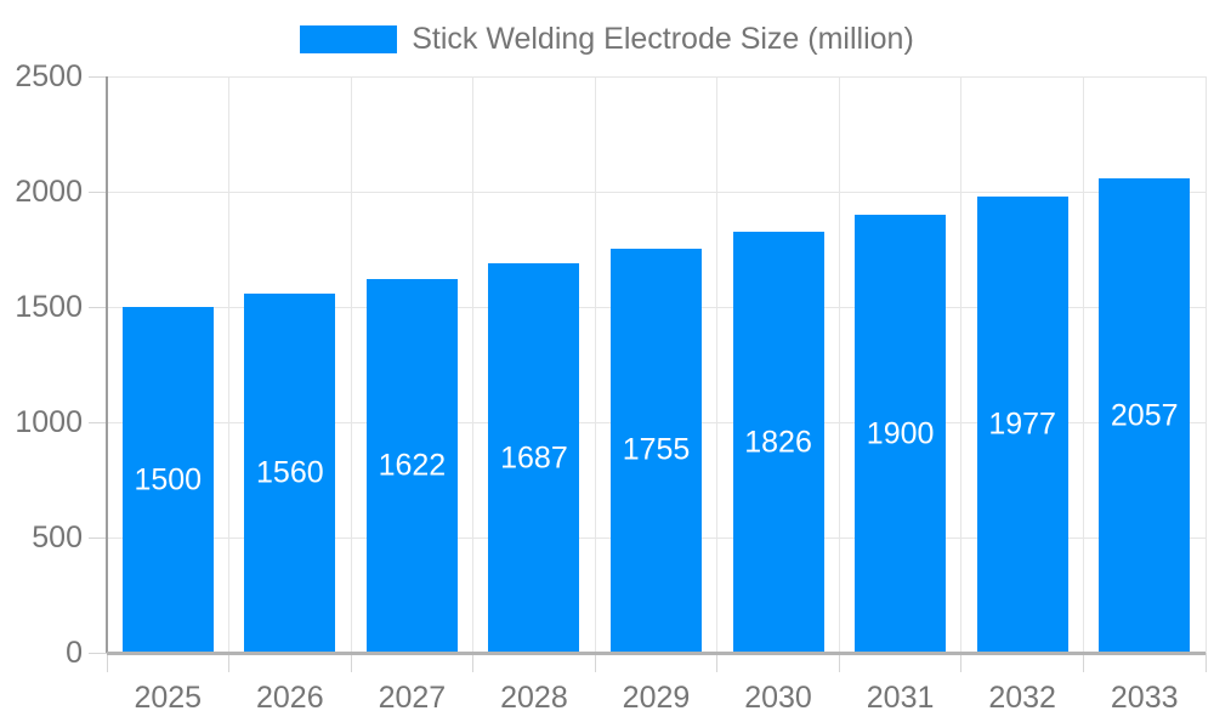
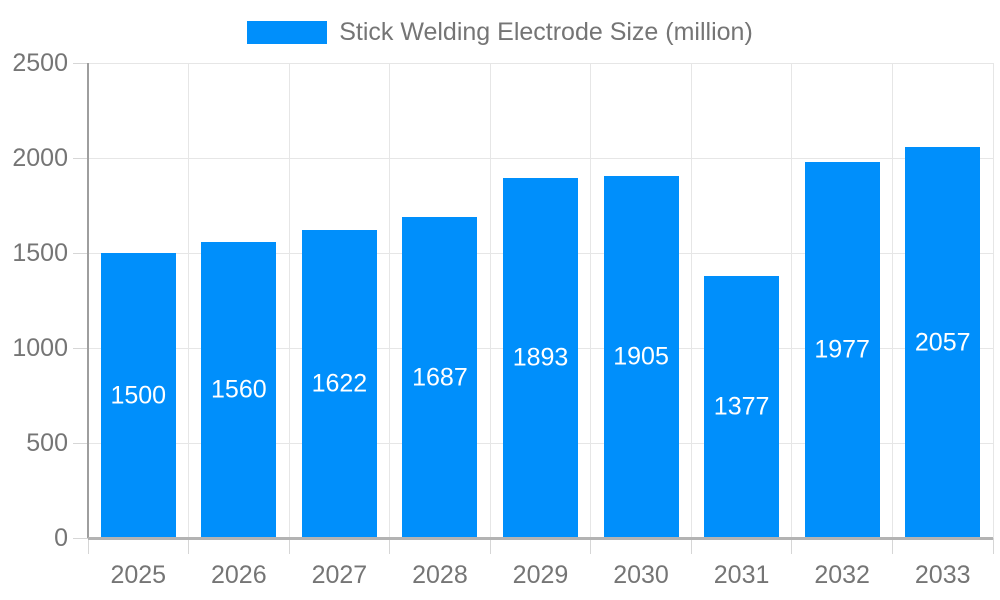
2029: 1755 -> 1893
2030: 1826 -> 1905
2031: 1900 -> 1377
